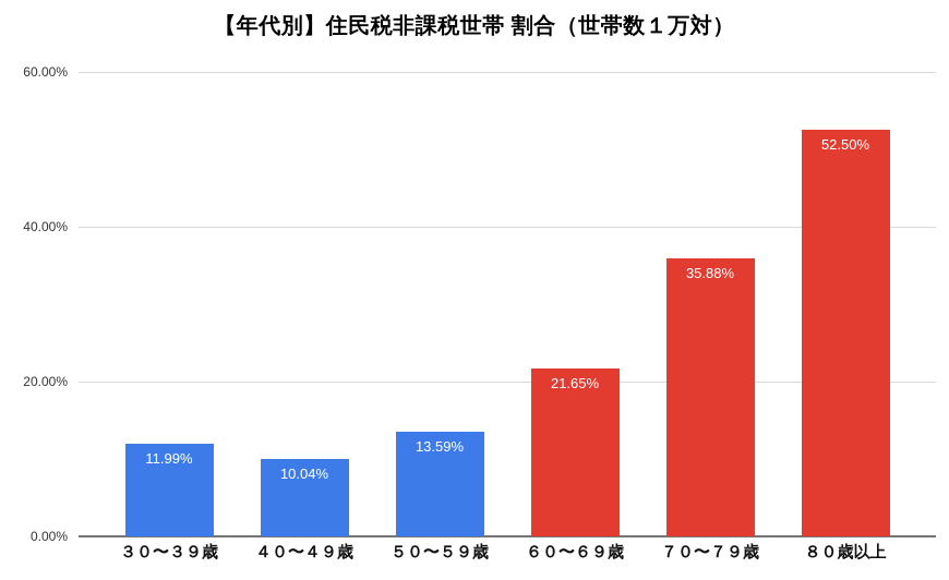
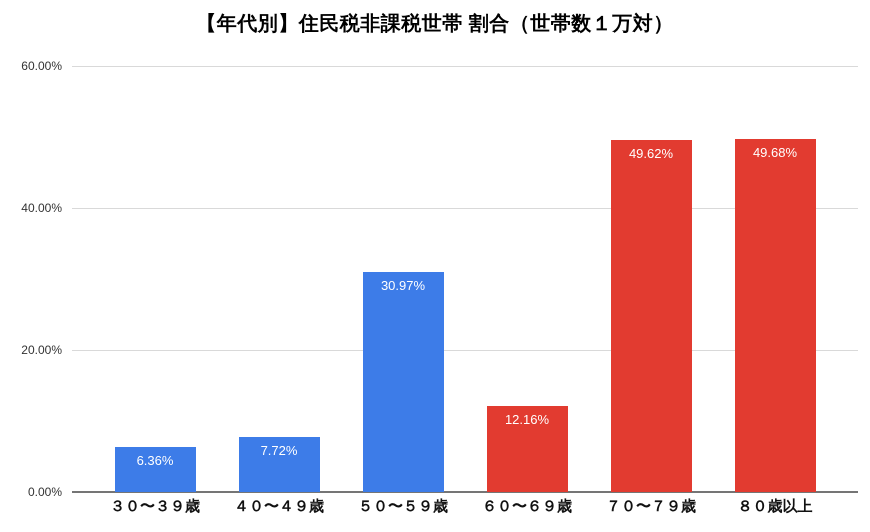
３０〜３９歳: 11.99% -> 6.36%
４０〜４９歳: 10.04% -> 7.72%
５０〜５９歳: 13.59% -> 30.97%
６０〜６９歳: 21.65% -> 12.16%
７０〜７９歳: 35.88% -> 49.62%
８０歳以上: 52.50% -> 49.68%
